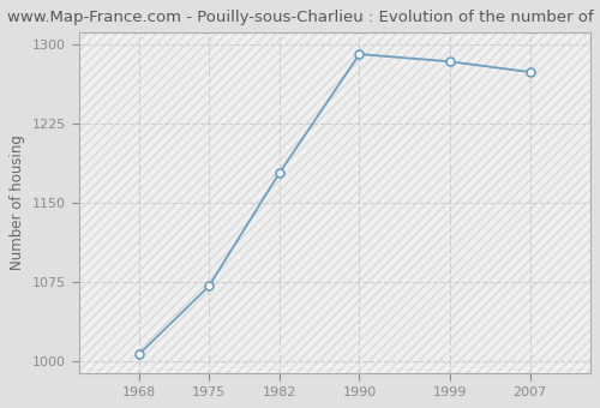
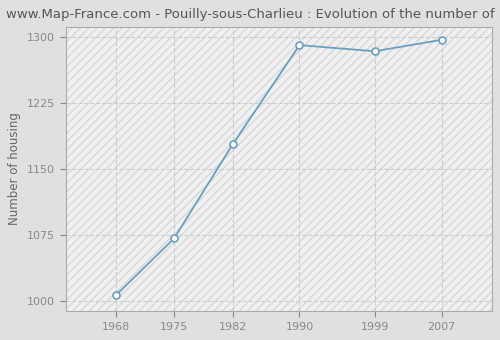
2007: 1274 -> 1297
